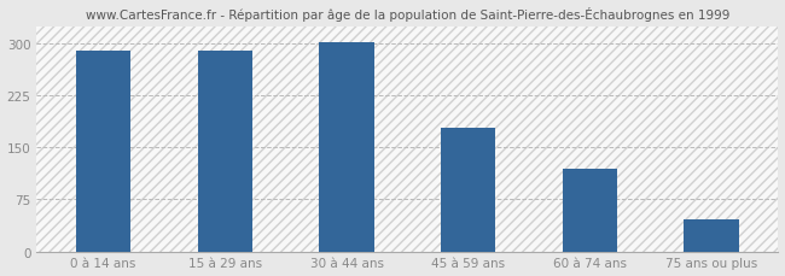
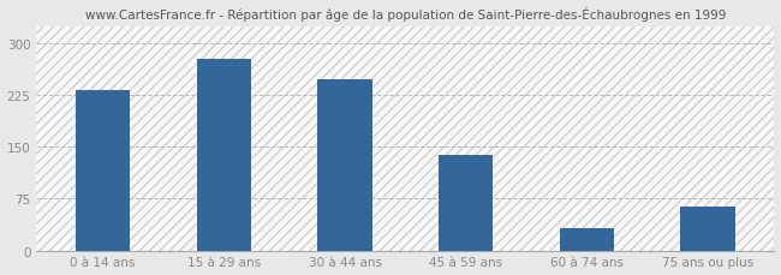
0 à 14 ans: 290 -> 232
15 à 29 ans: 290 -> 278
30 à 44 ans: 301 -> 248
45 à 59 ans: 178 -> 138
60 à 74 ans: 120 -> 32
75 ans ou plus: 47 -> 64
